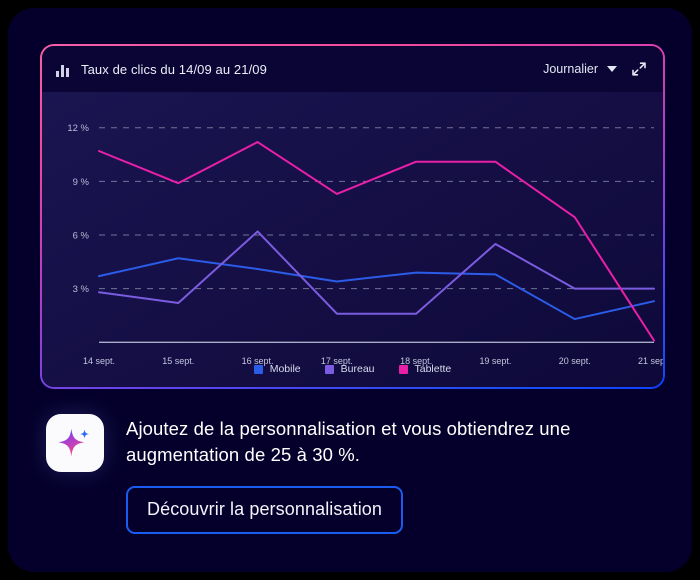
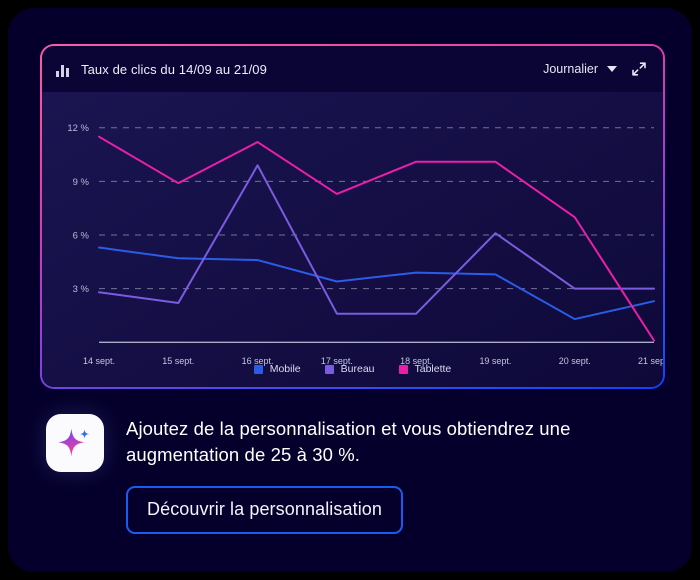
Mobile/14 sept.: 3.7% -> 5.3%
Tablette/14 sept.: 10.7% -> 11.5%
Mobile/16 sept.: 4.1% -> 4.6%
Bureau/16 sept.: 6.2% -> 9.9%
Bureau/19 sept.: 5.5% -> 6.1%
